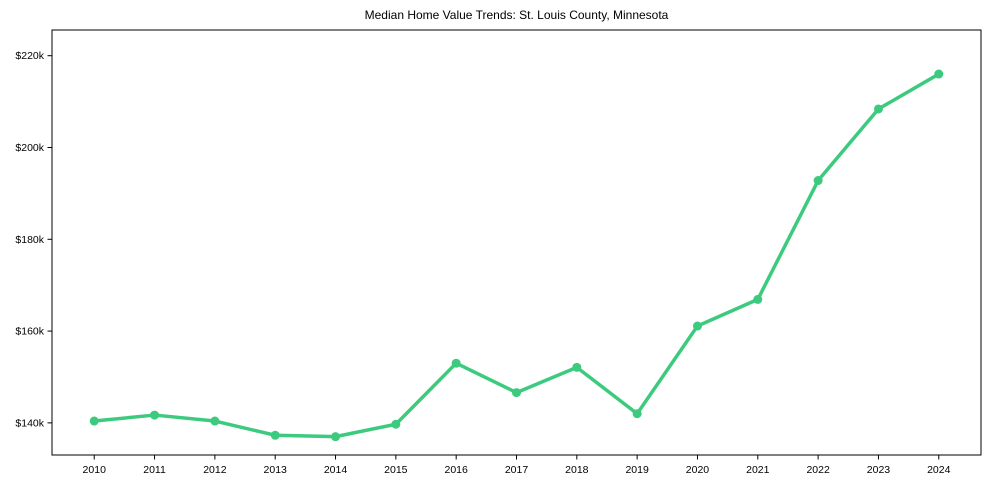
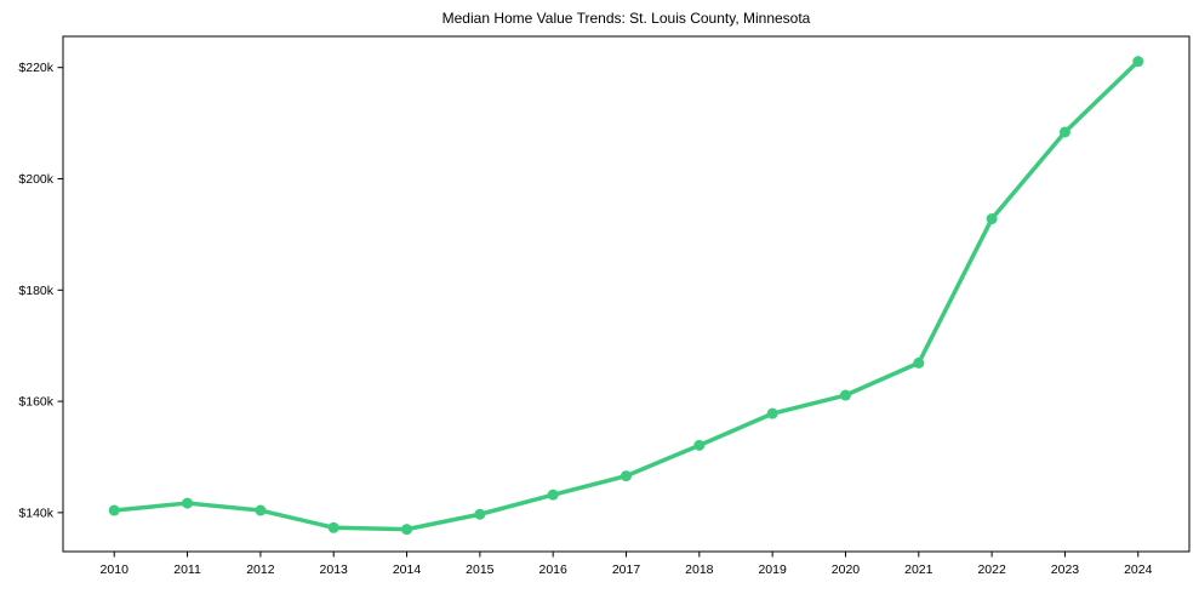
2016: $153k -> $143k
2019: $142k -> $158k
2024: $216k -> $221k
